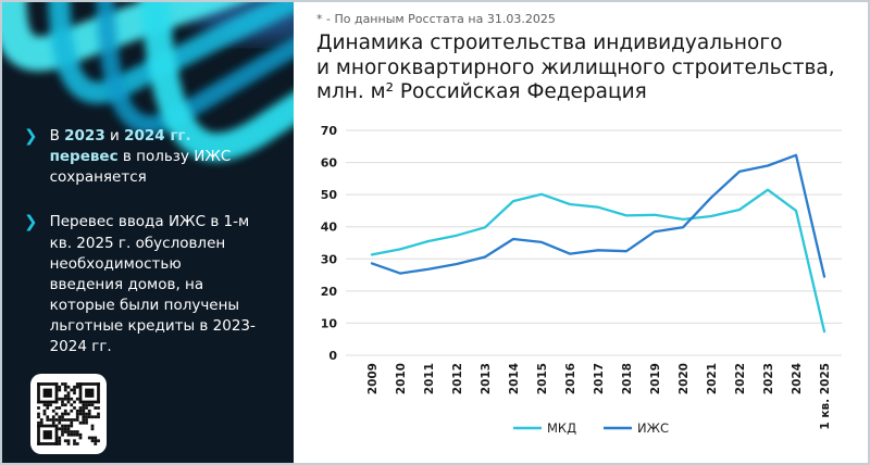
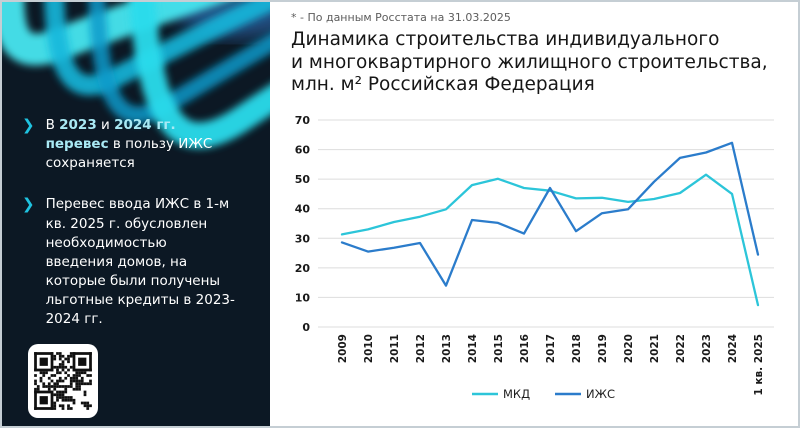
ИЖС/2013: 31 -> 14
ИЖС/2017: 33 -> 47
